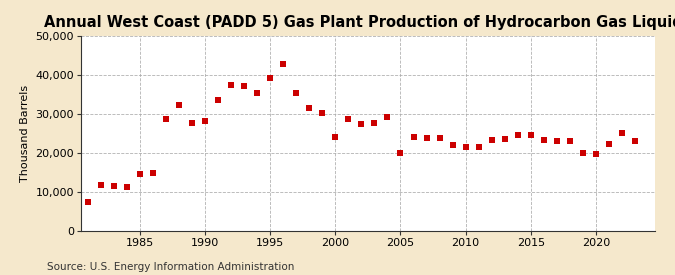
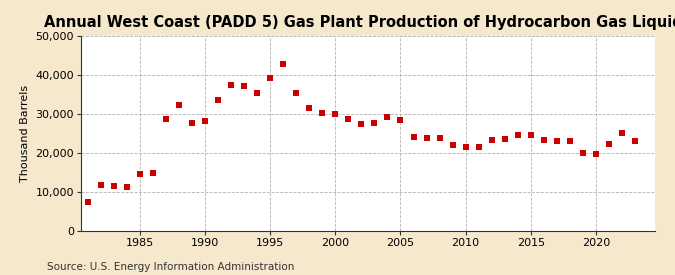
2000: 24,000 -> 30,000
2005: 20,000 -> 28,500
